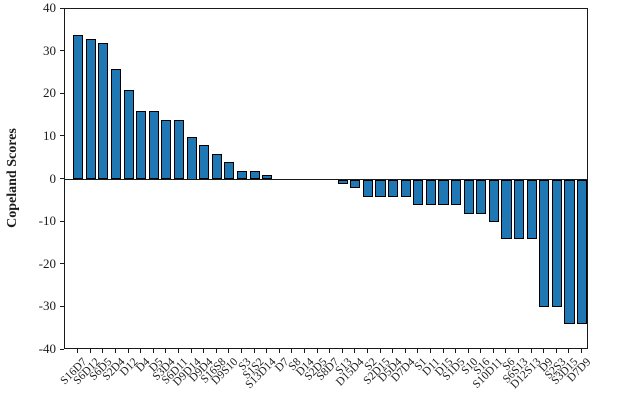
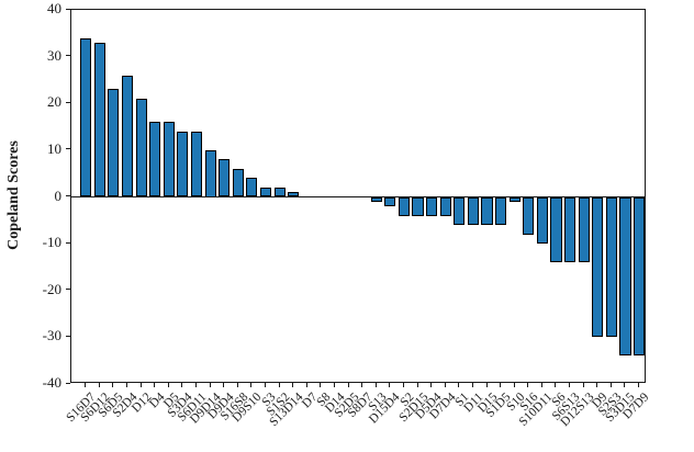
S6D5: 32 -> 23
S10: -8 -> -1
